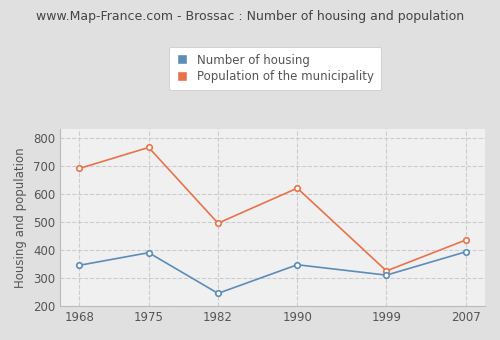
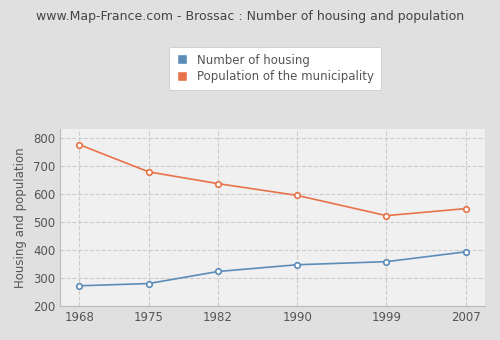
Number of housing/1968: 345 -> 272
Population of the municipality/1968: 690 -> 775
Number of housing/1975: 390 -> 280
Population of the municipality/1975: 765 -> 678
Number of housing/1982: 245 -> 323
Population of the municipality/1982: 495 -> 636
Population of the municipality/1990: 620 -> 594
Number of housing/1999: 310 -> 358
Population of the municipality/1999: 325 -> 522
Population of the municipality/2007: 435 -> 547
